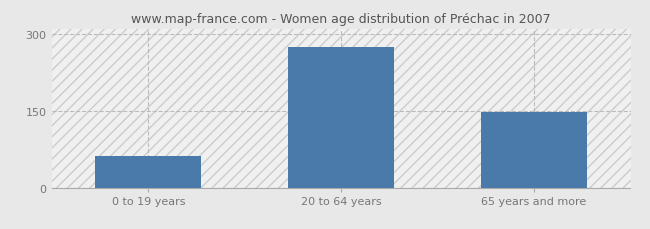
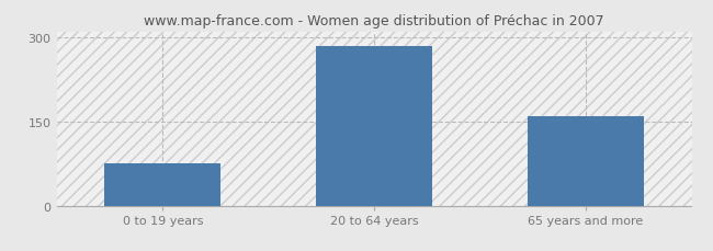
0 to 19 years: 62 -> 75
20 to 64 years: 274 -> 285
65 years and more: 148 -> 160
